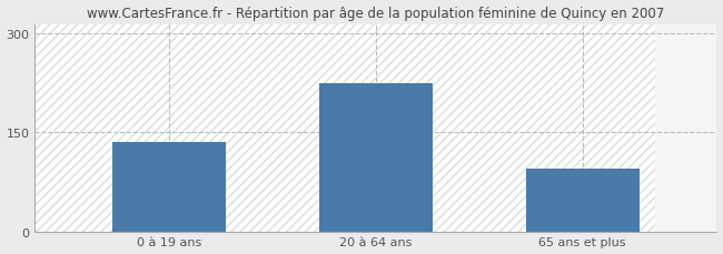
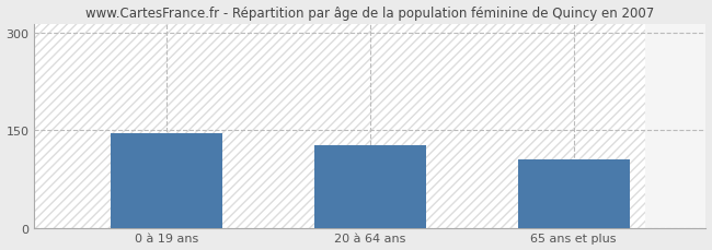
0 à 19 ans: 135 -> 146
20 à 64 ans: 225 -> 128
65 ans et plus: 95 -> 106
